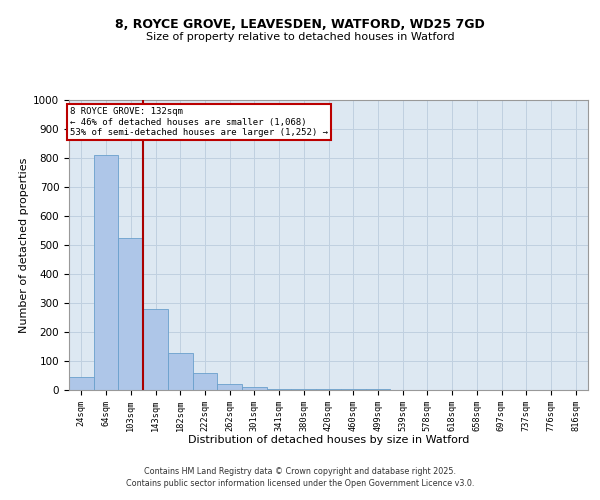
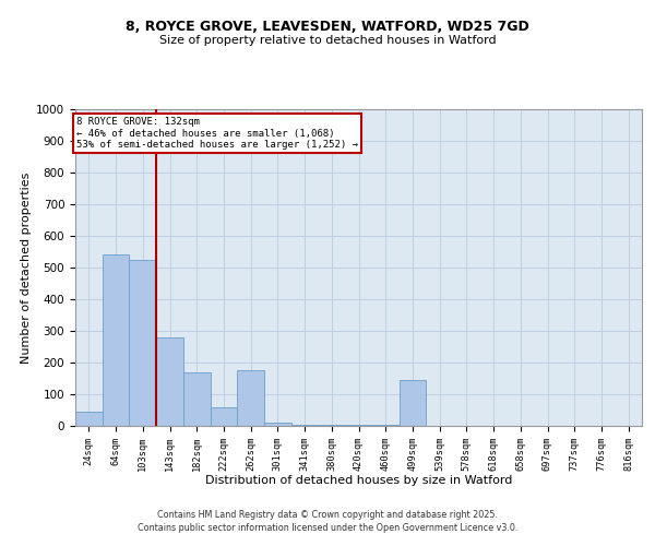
64sqm: 812 -> 540
182sqm: 127 -> 170
262sqm: 22 -> 175
499sqm: 2 -> 145
